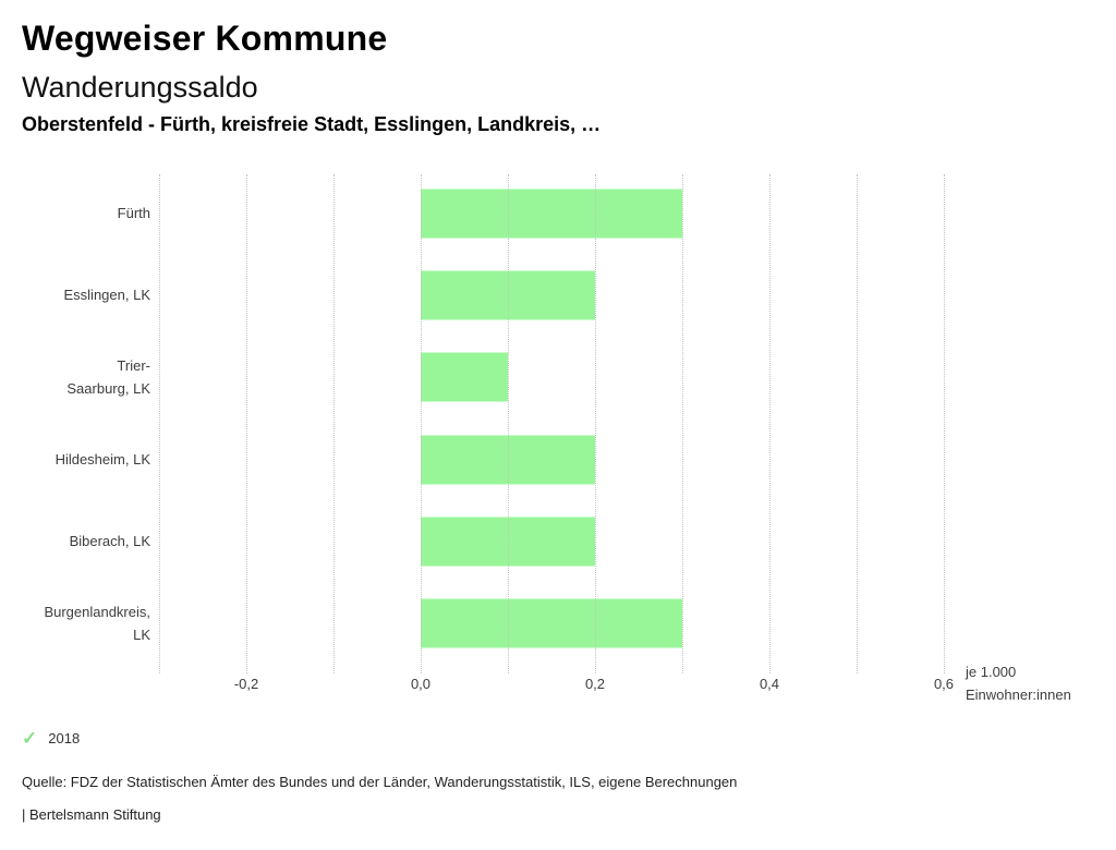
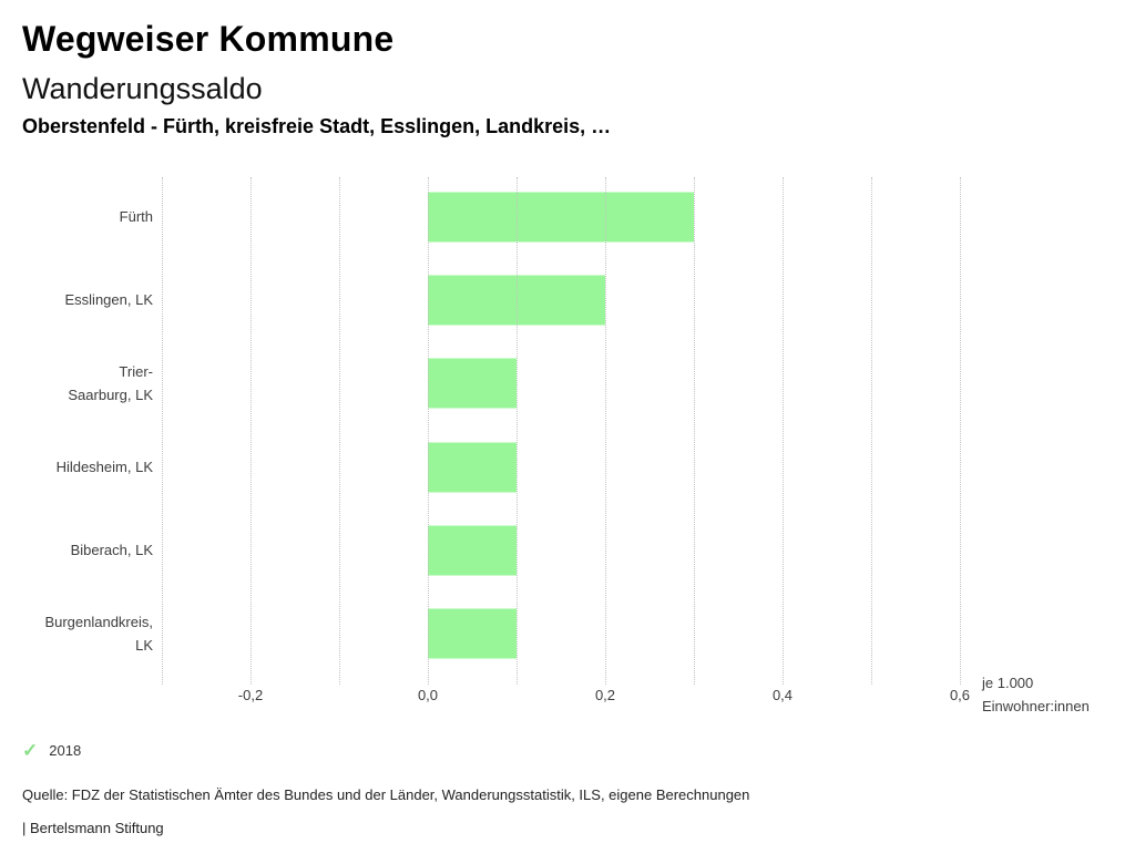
Hildesheim, LK: 0,2 -> 0,1
Biberach, LK: 0,2 -> 0,1
Burgenlandkreis, LK: 0,3 -> 0,1
